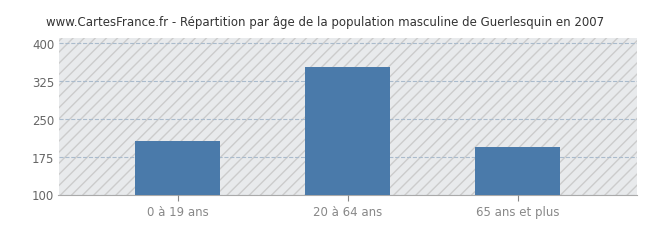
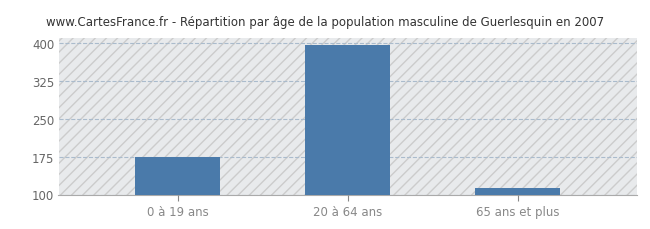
0 à 19 ans: 206 -> 175
20 à 64 ans: 352 -> 396
65 ans et plus: 194 -> 113
